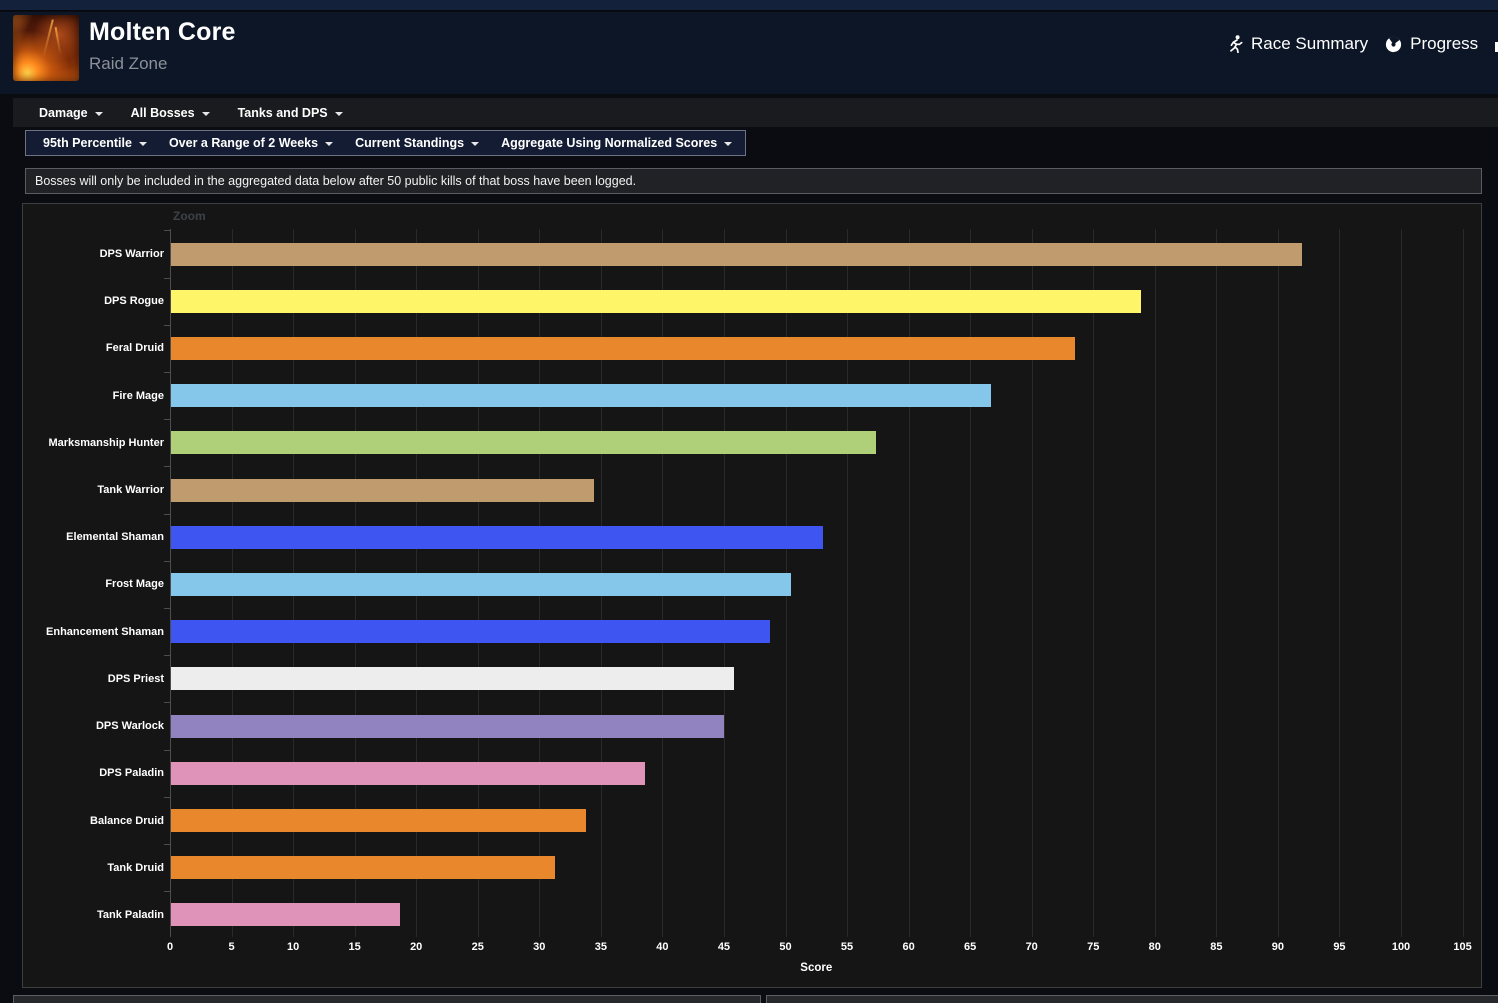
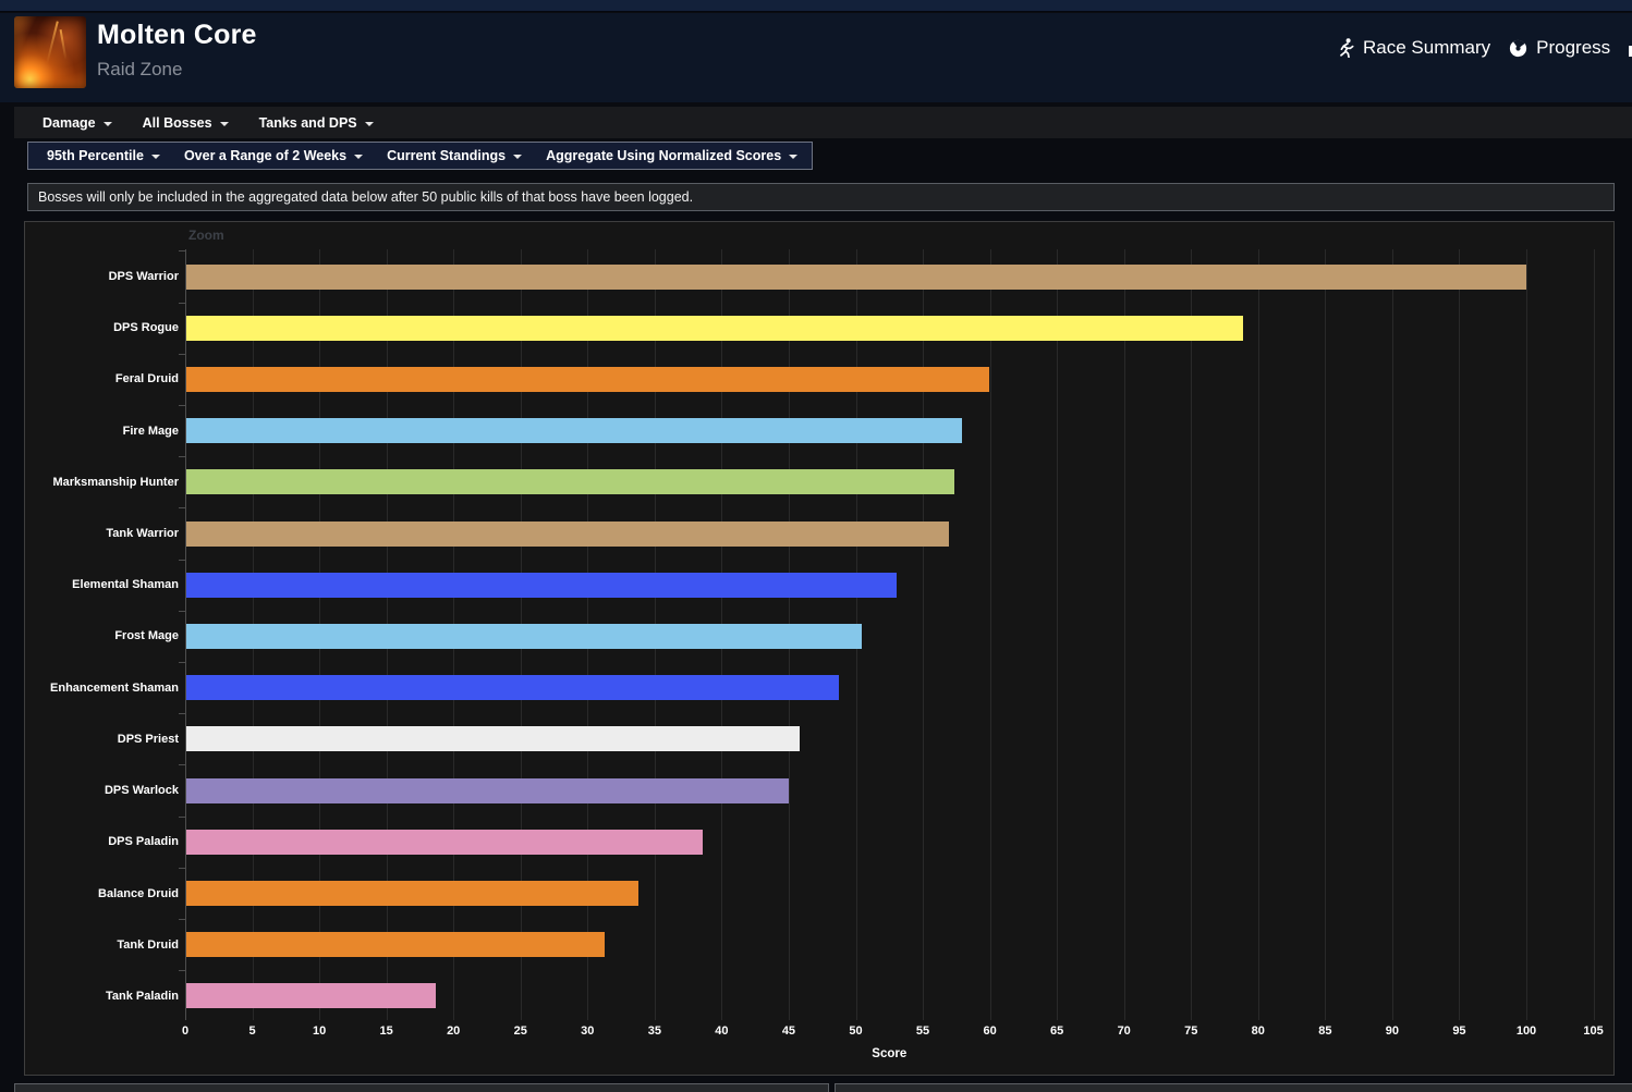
DPS Warrior: 91.9 -> 99.9
Feral Druid: 73.4 -> 59.9
Fire Mage: 66.6 -> 57.8
Tank Warrior: 34.4 -> 56.9
